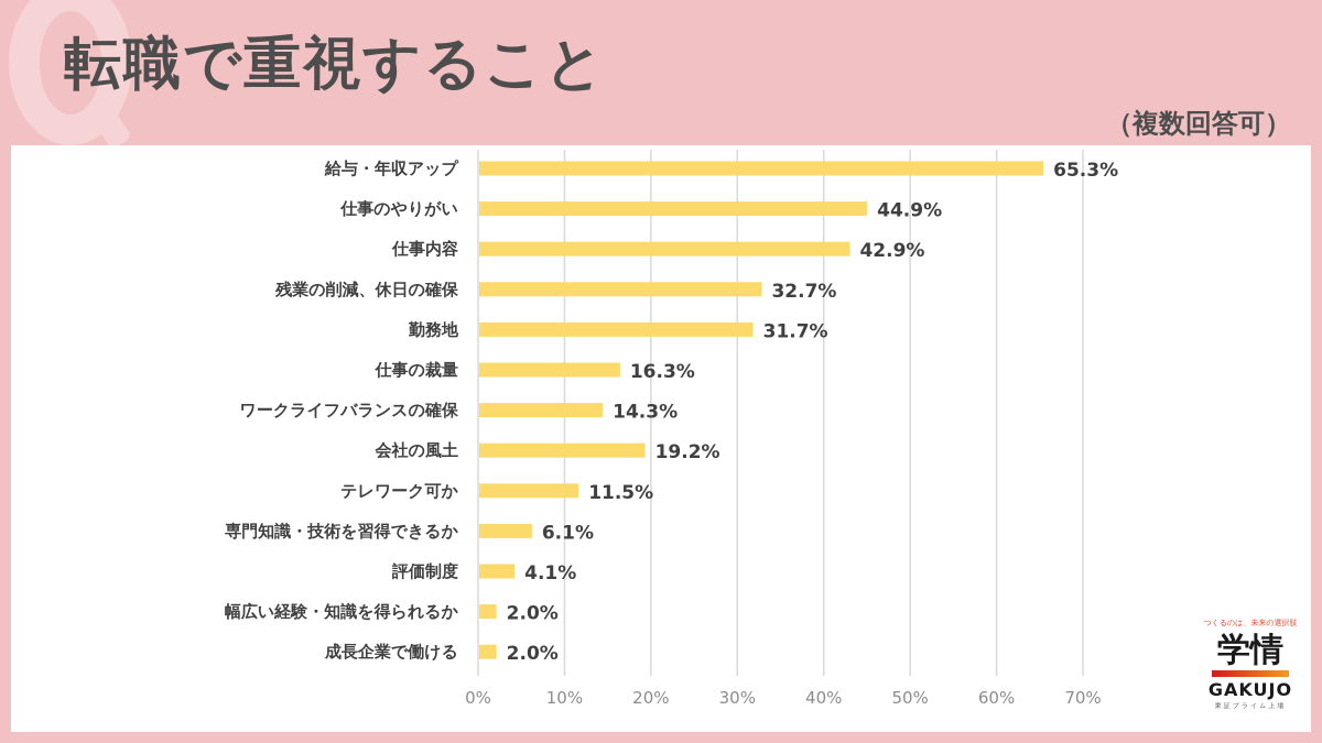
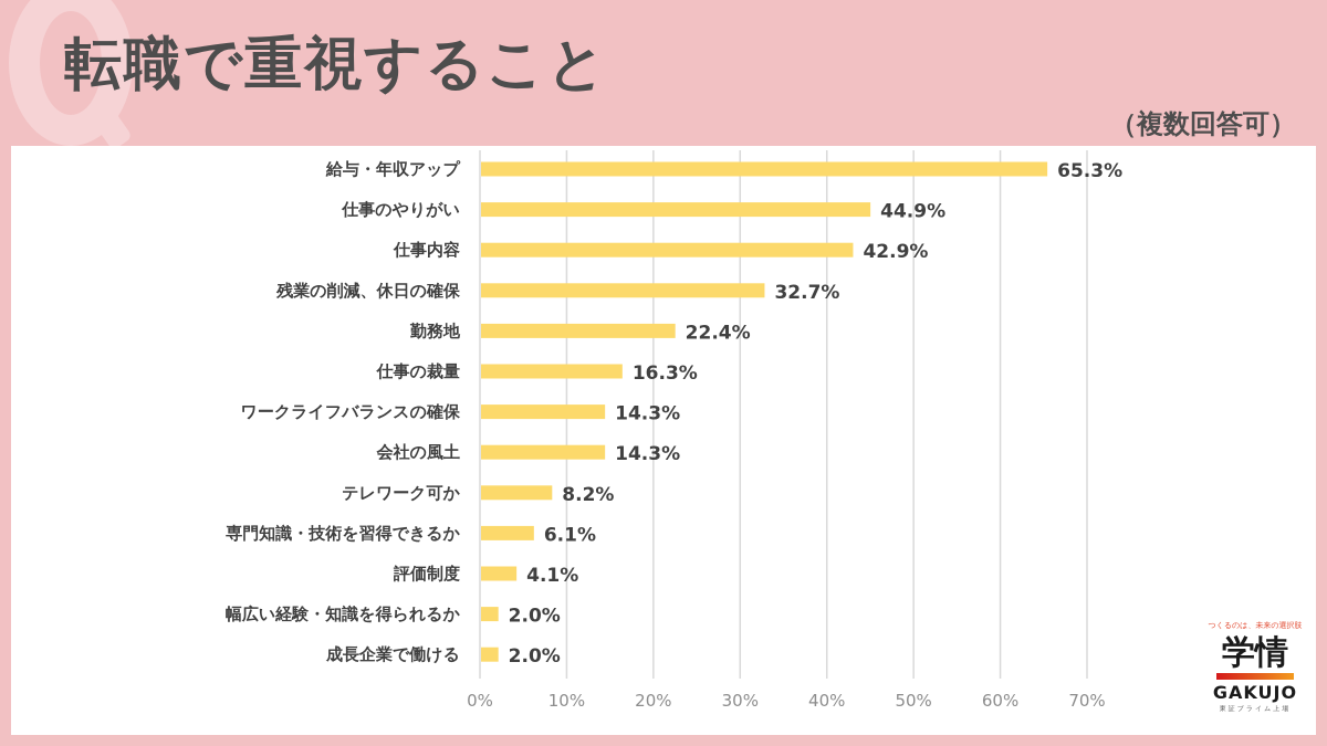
勤務地: 31.7% -> 22.4%
会社の風土: 19.2% -> 14.3%
テレワーク可か: 11.5% -> 8.2%
